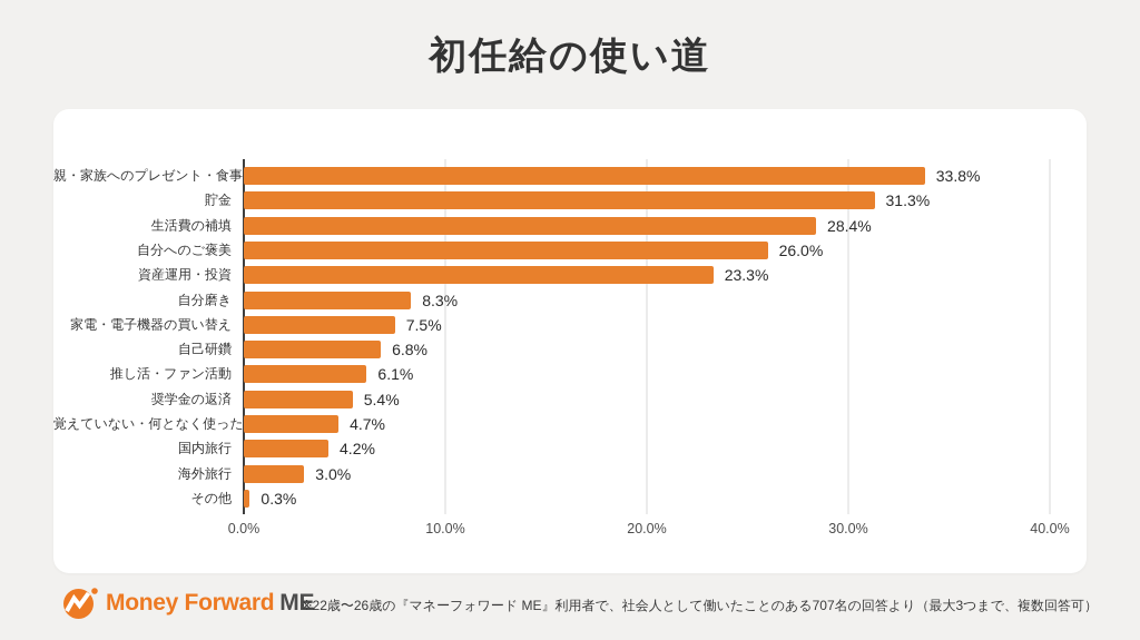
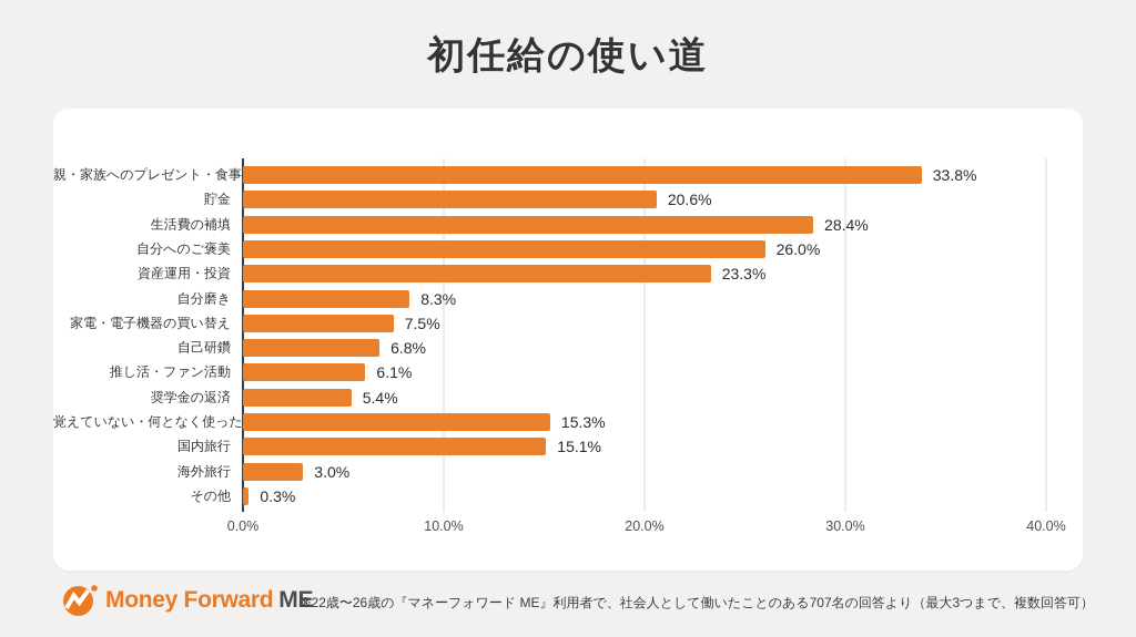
貯金: 31.3% -> 20.6%
覚えていない・何となく使った: 4.7% -> 15.3%
国内旅行: 4.2% -> 15.1%
